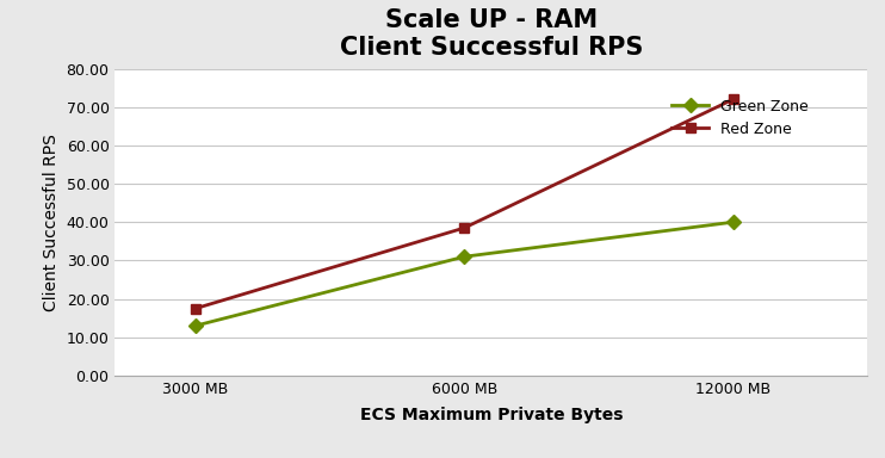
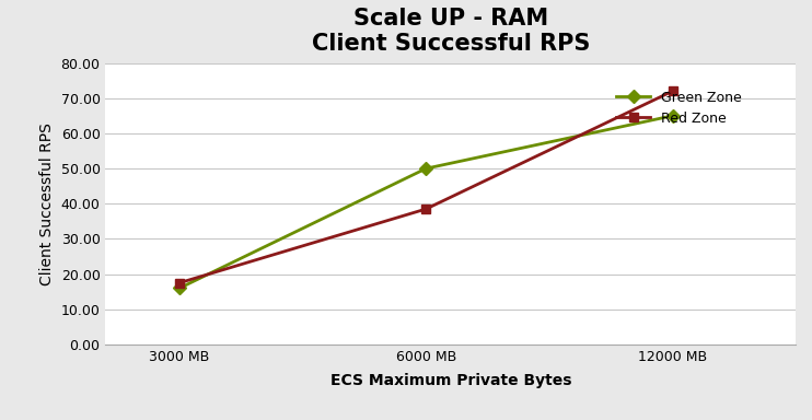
Green Zone/3000 MB: 13 -> 16
Green Zone/6000 MB: 31 -> 50
Green Zone/12000 MB: 40 -> 65
